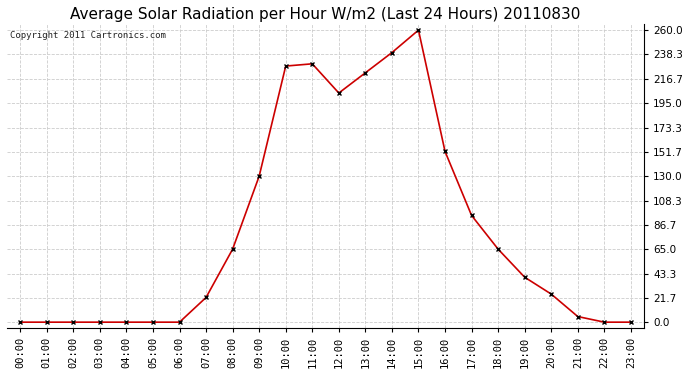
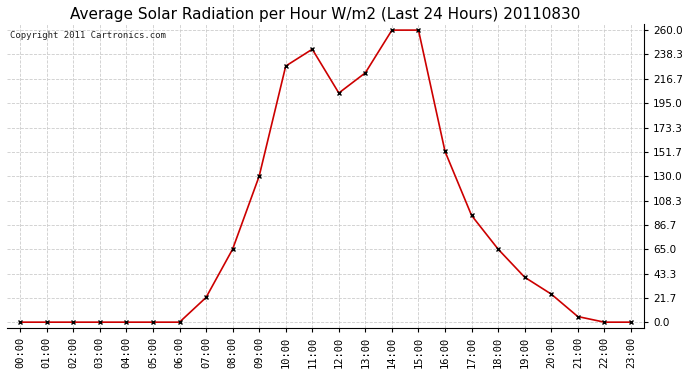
11:00: 230 -> 243
14:00: 240 -> 260
